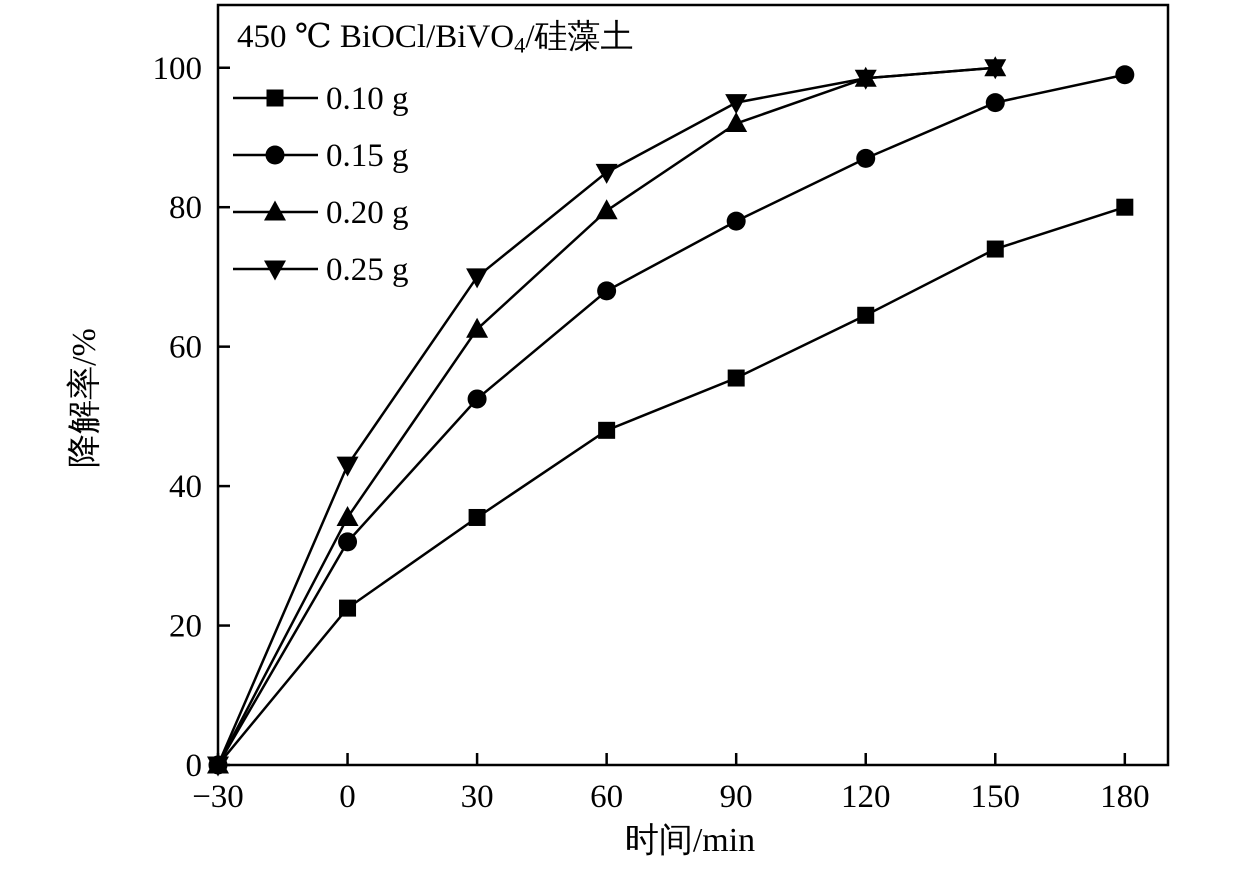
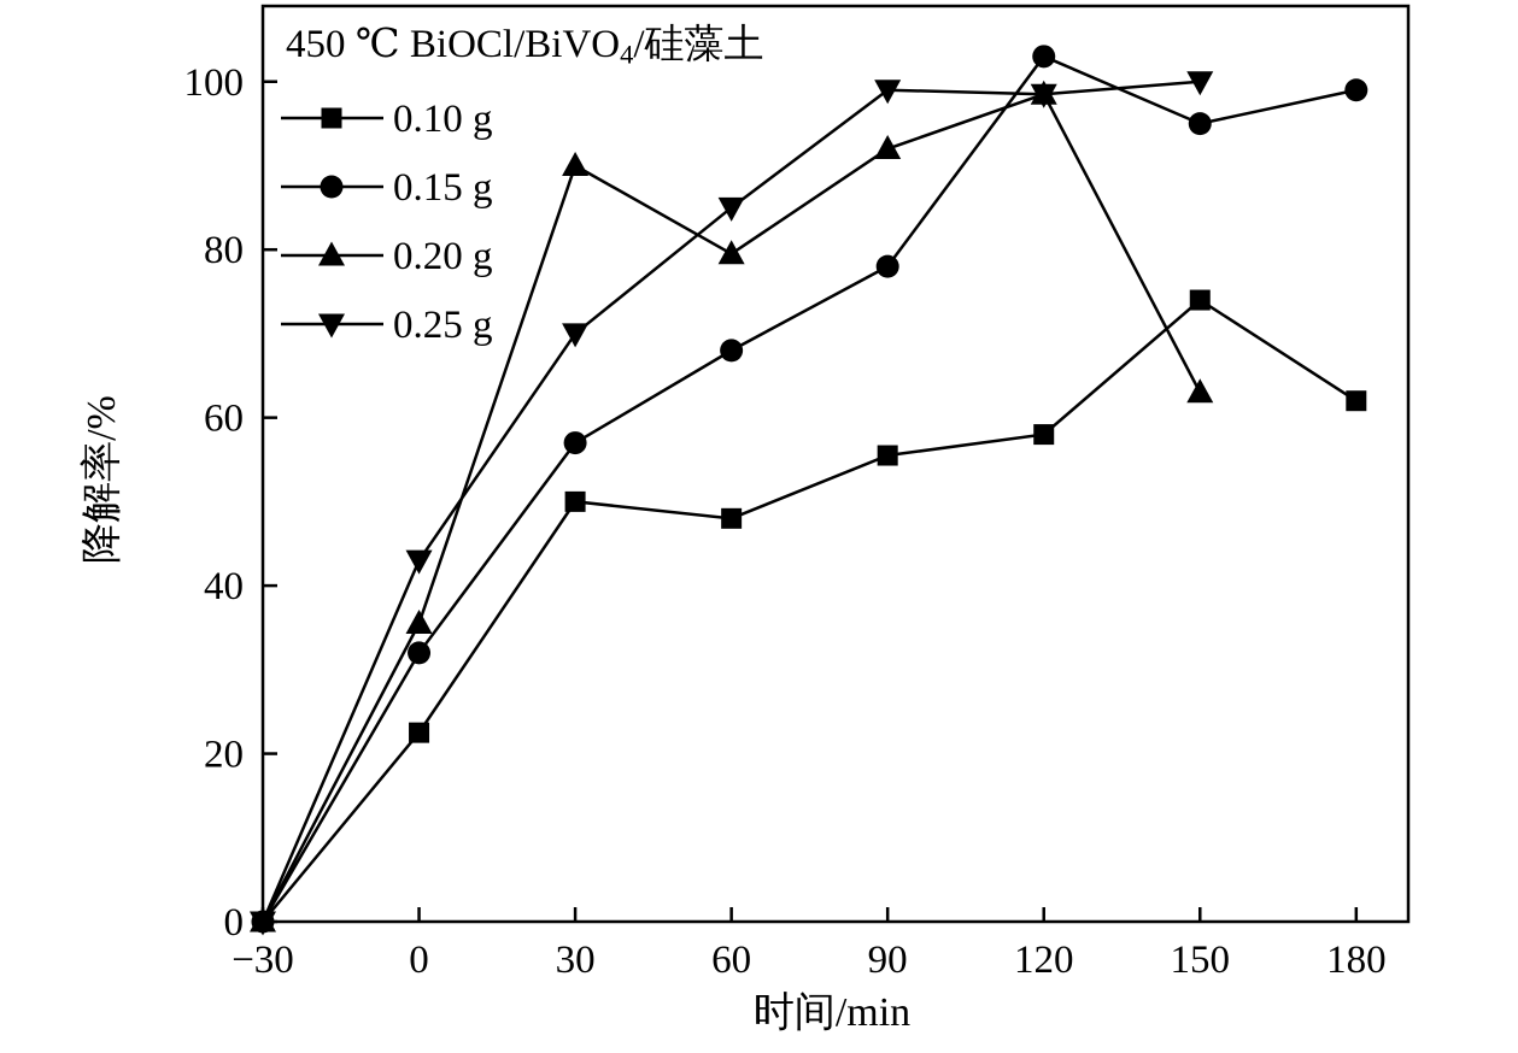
0.10 g/30: 36 -> 50
0.15 g/30: 52 -> 57
0.20 g/30: 62 -> 90
0.25 g/90: 95 -> 99
0.10 g/120: 64 -> 58
0.15 g/120: 87 -> 103
0.20 g/150: 100 -> 63
0.10 g/180: 80 -> 62
